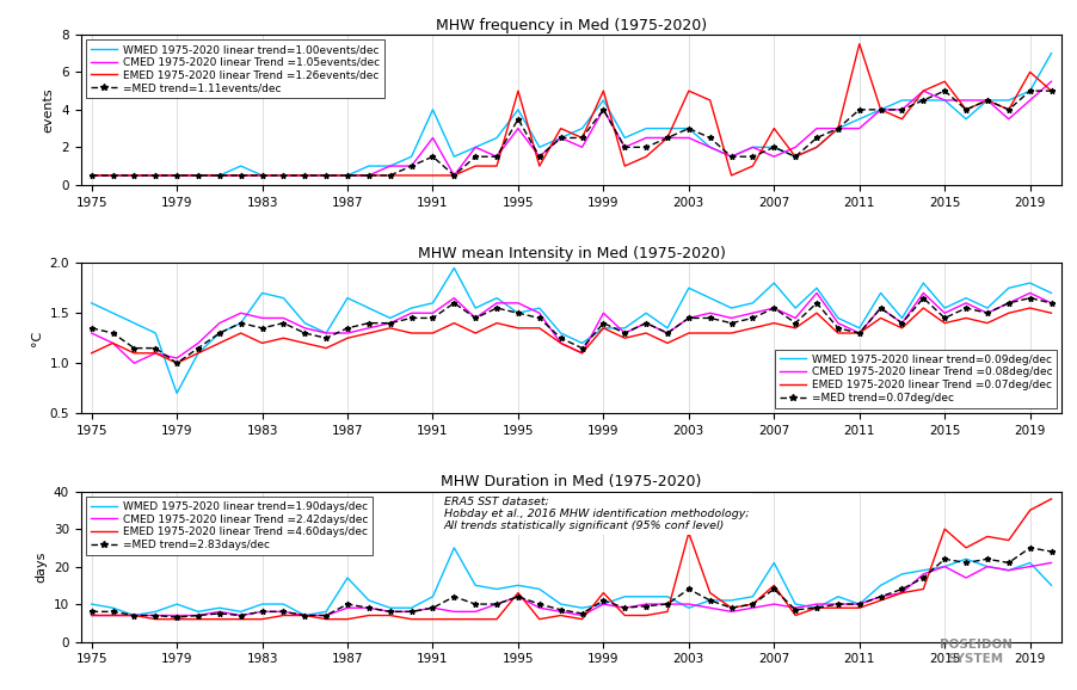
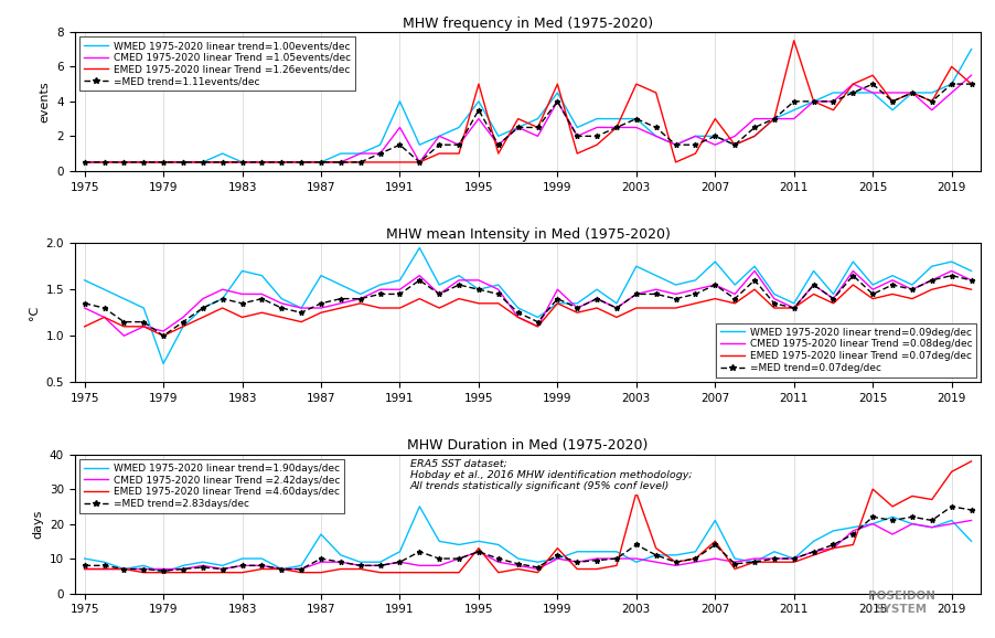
MHW Duration in Med (1975-2020)/WMED 1975-2020 linear trend=1.90days/dec/1979: 10 -> 6
